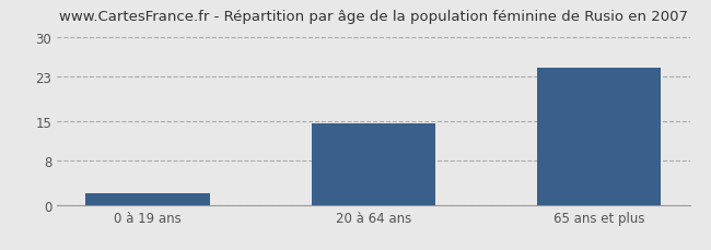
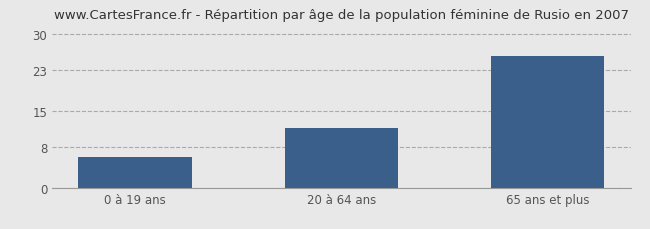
0 à 19 ans: 2.0 -> 6.0
20 à 64 ans: 14.5 -> 11.6
65 ans et plus: 24.5 -> 25.8
